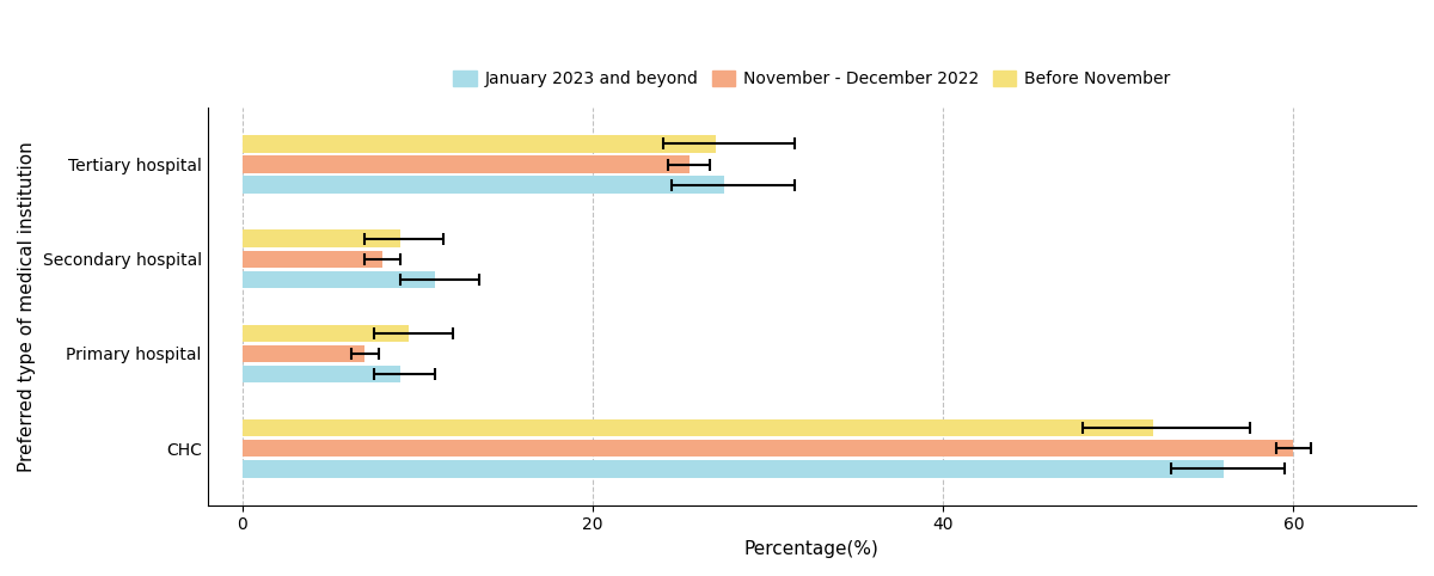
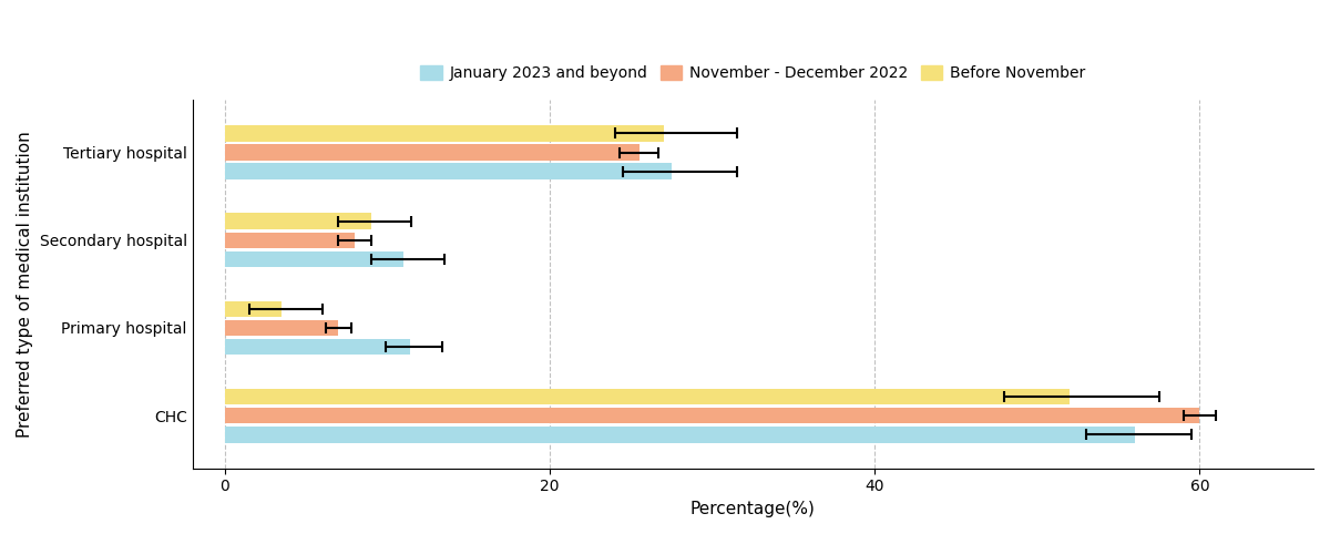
Before November/Primary hospital: 9.5 -> 3.5
January 2023 and beyond/Primary hospital: 9.0 -> 11.4
